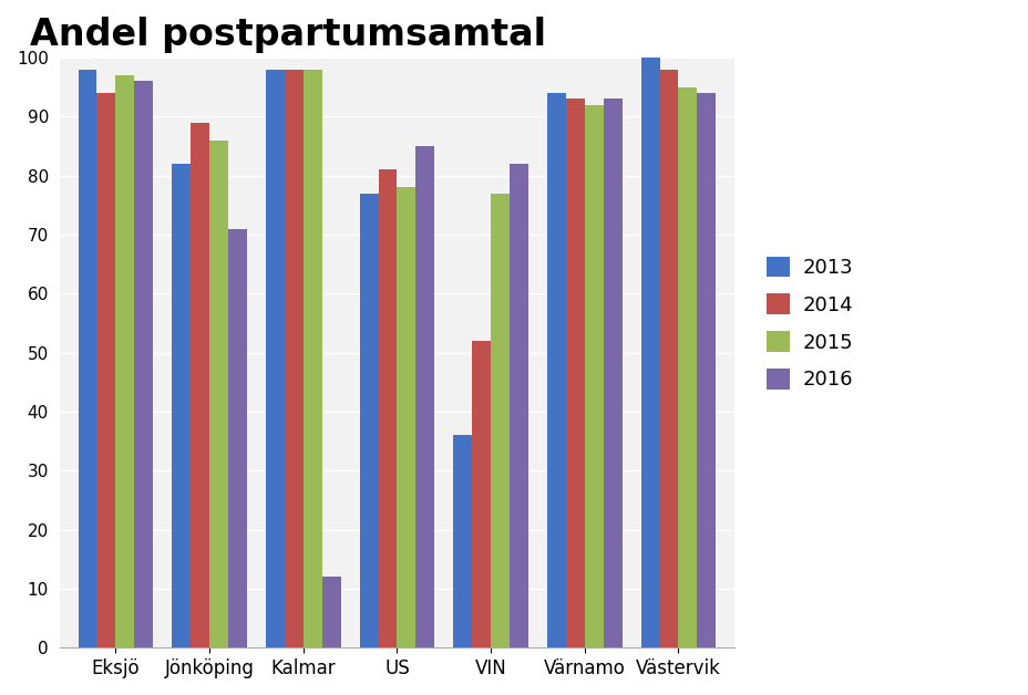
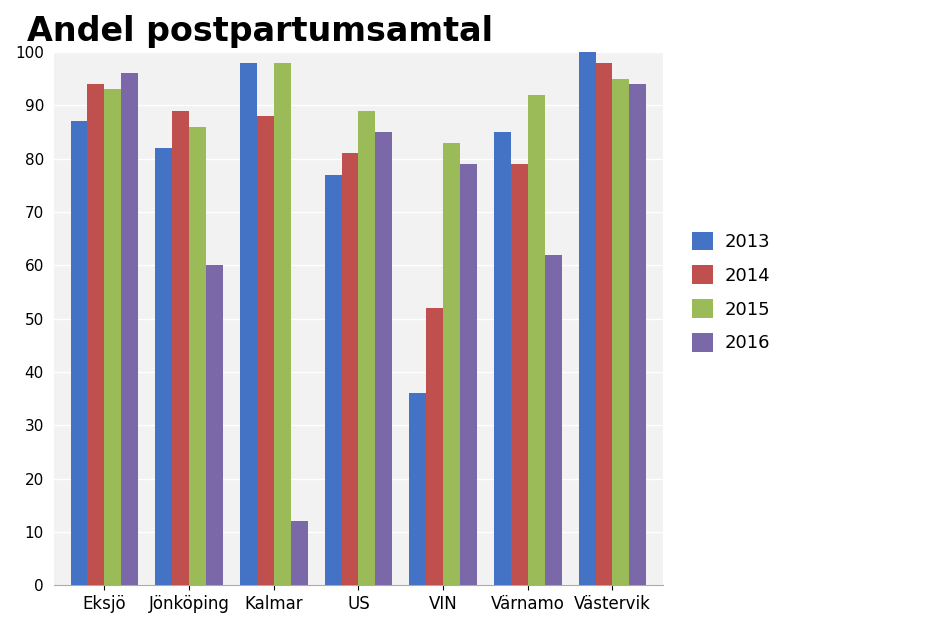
2013/Eksjö: 98 -> 87
2015/Eksjö: 97 -> 93
2016/Jönköping: 71 -> 60
2014/Kalmar: 98 -> 88
2015/US: 78 -> 89
2015/VIN: 77 -> 83
2016/VIN: 82 -> 79
2013/Värnamo: 94 -> 85
2014/Värnamo: 93 -> 79
2016/Värnamo: 93 -> 62
